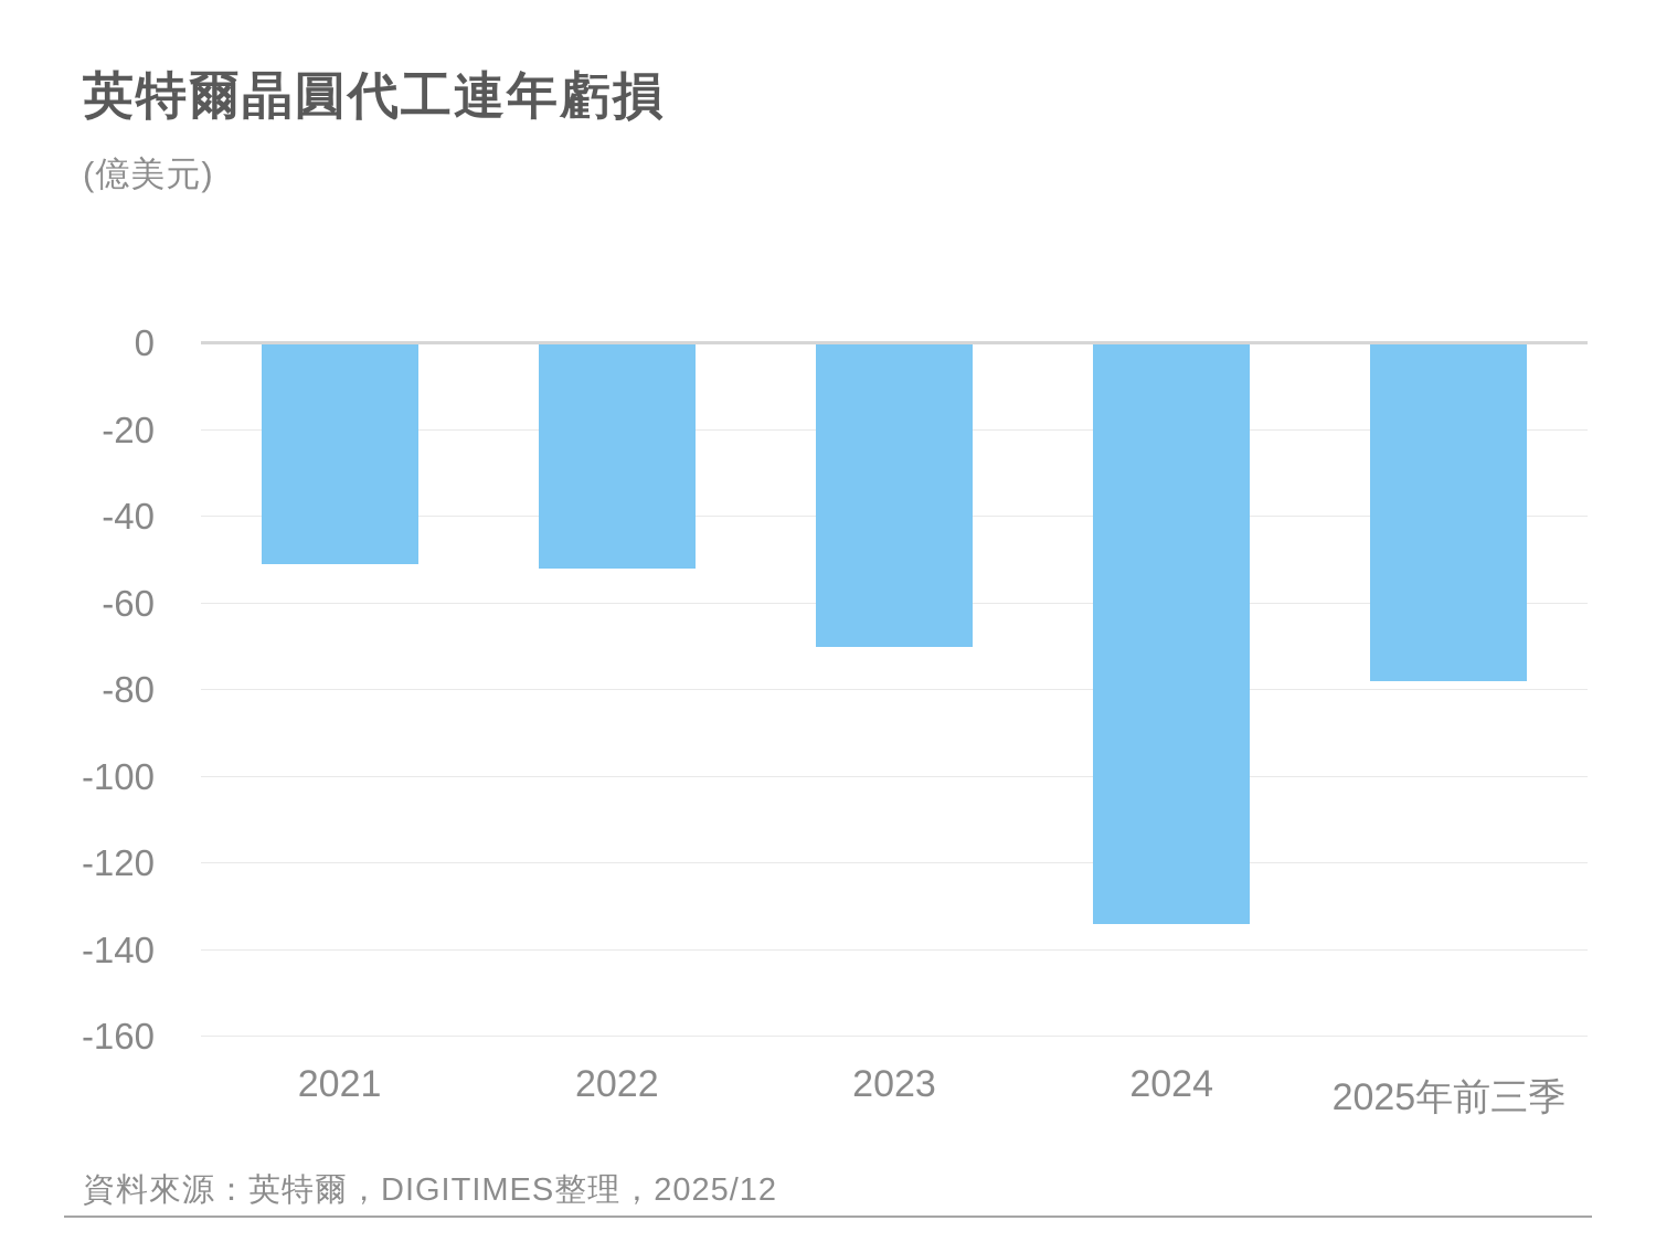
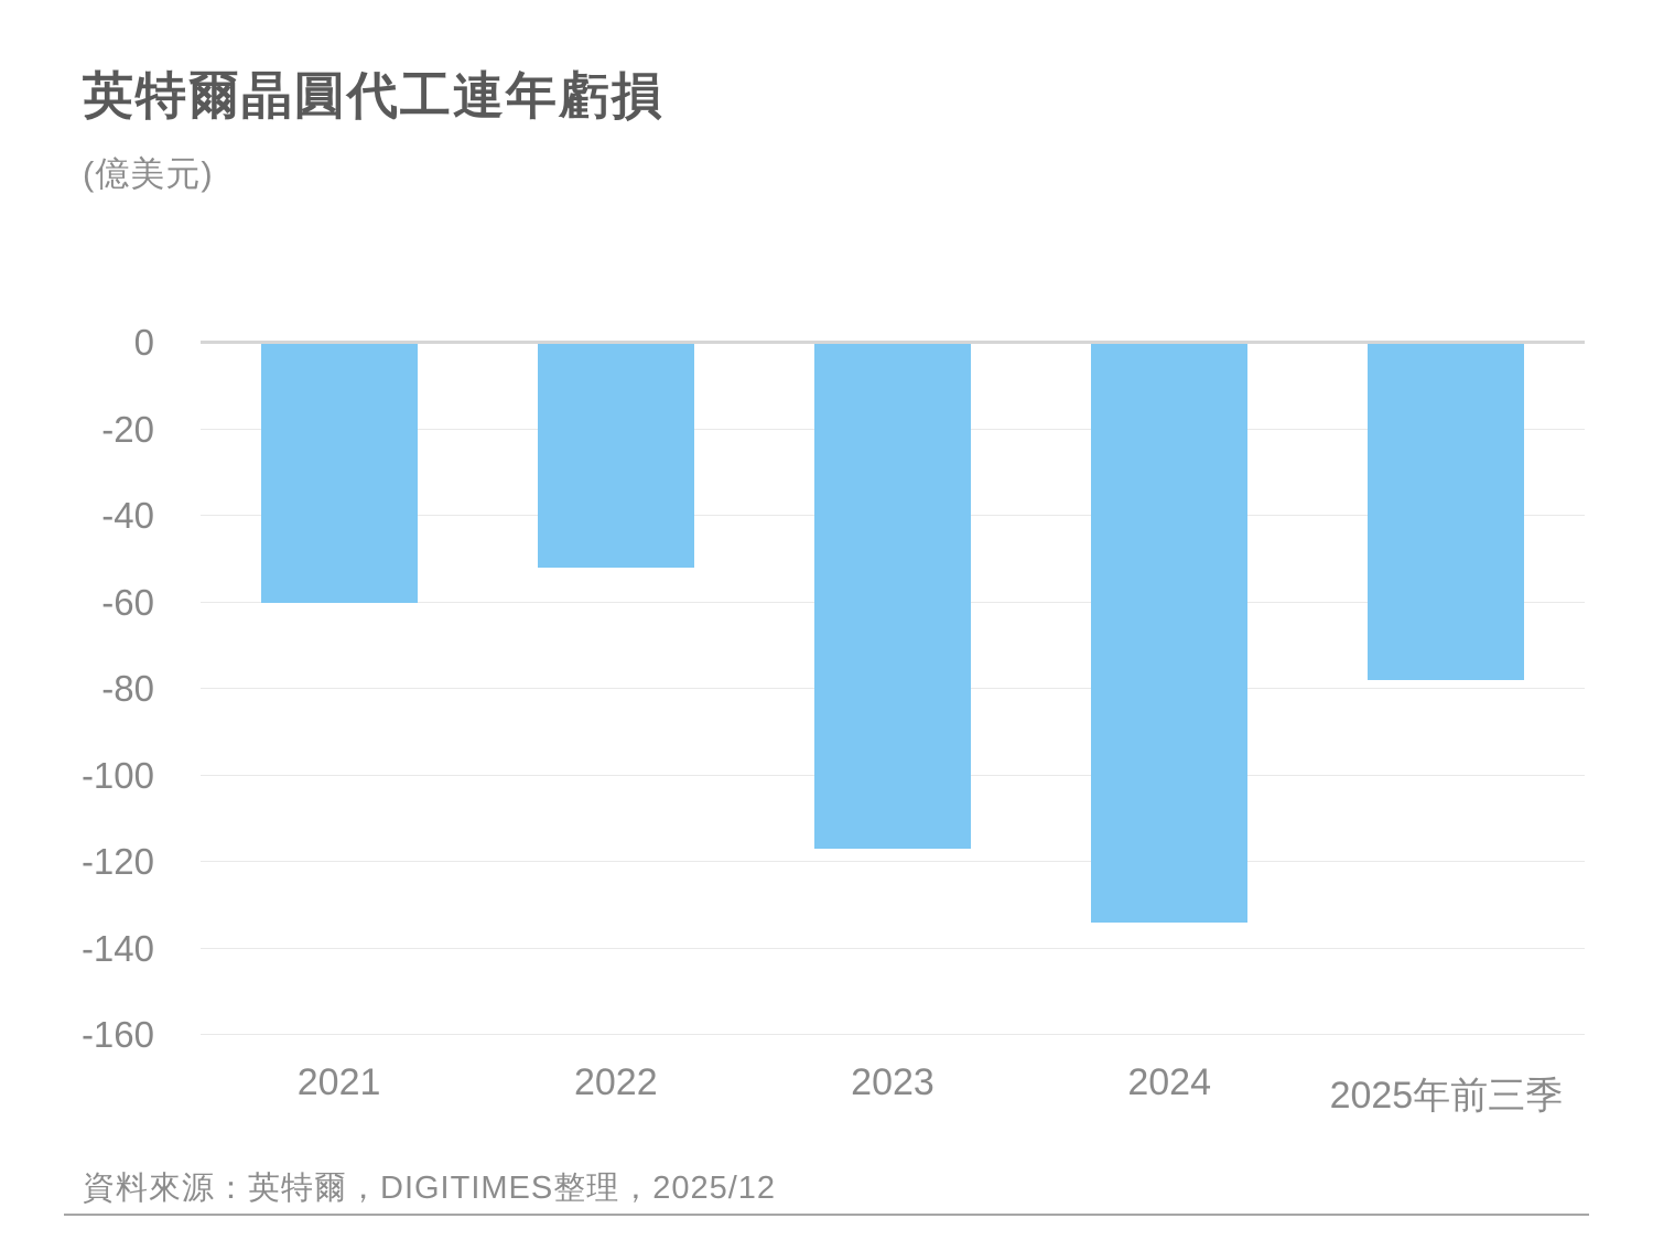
2021: -51 -> -60
2023: -70 -> -117
